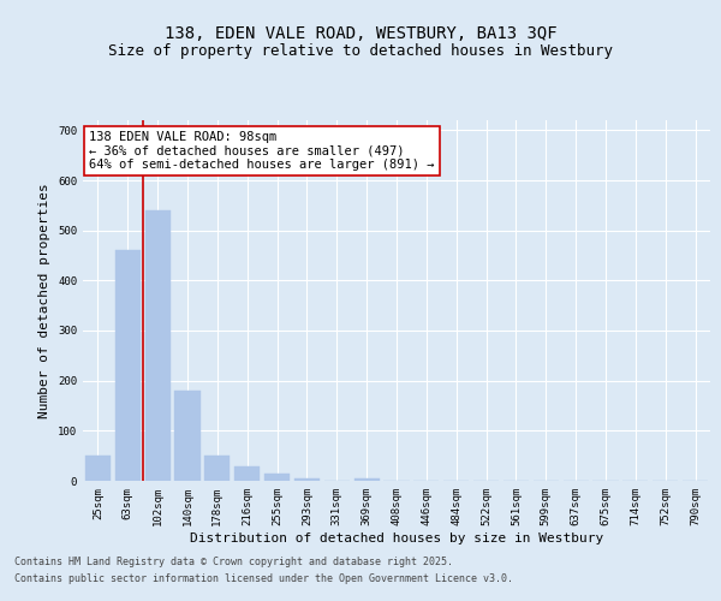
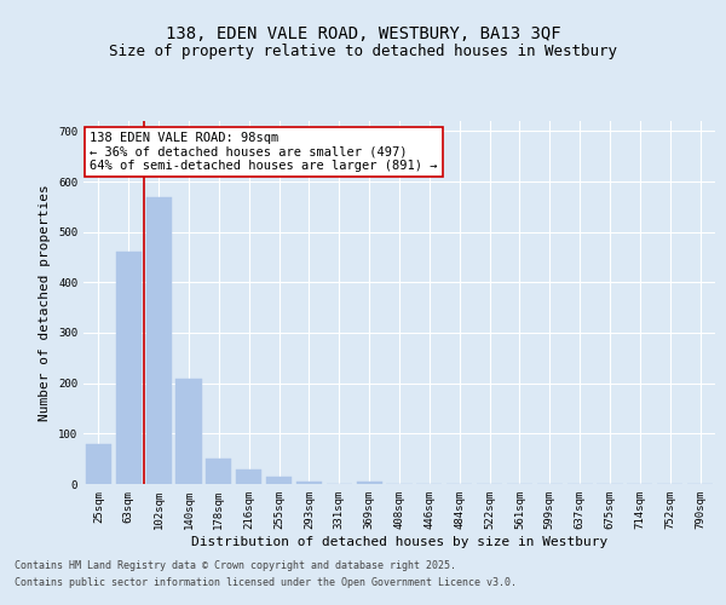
25sqm: 50 -> 80
102sqm: 540 -> 570
140sqm: 180 -> 210
